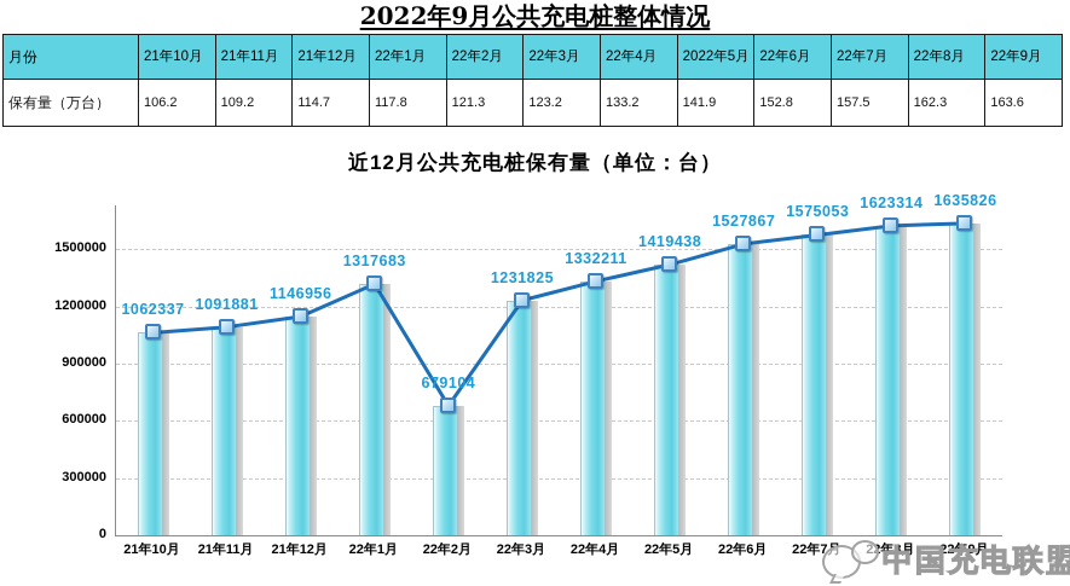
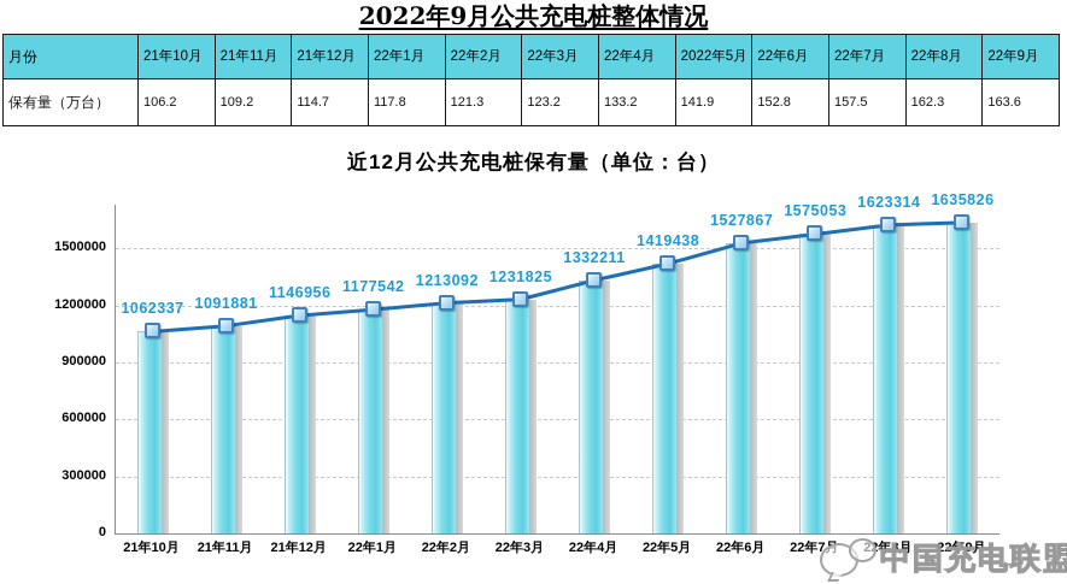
22年1月: 1317683 -> 1177542
22年2月: 679104 -> 1213092
